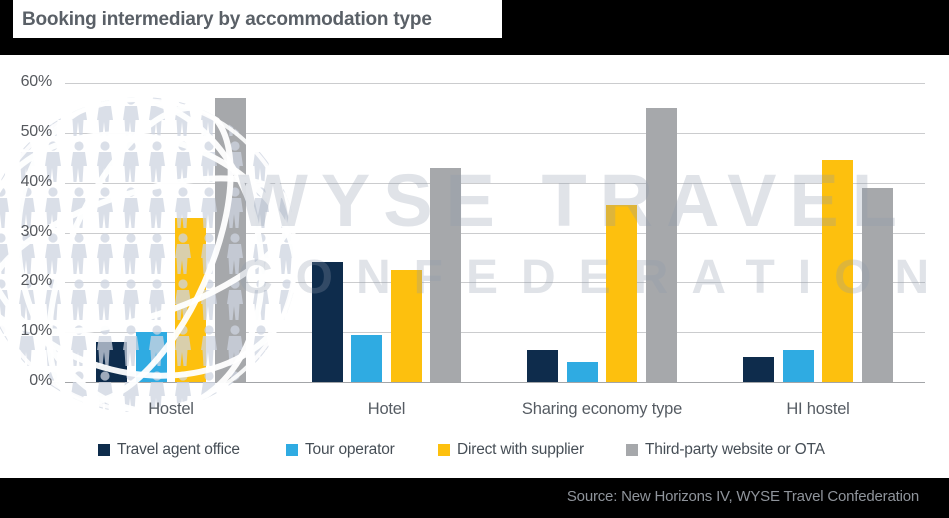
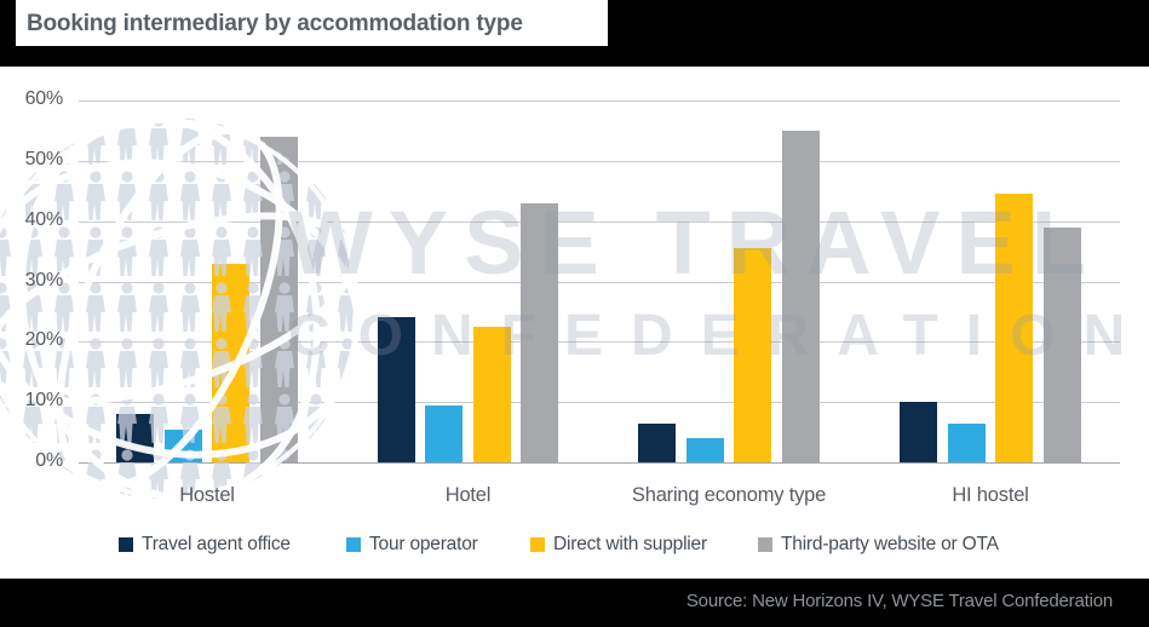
Tour operator/Hostel: 10% -> 6%
Third-party website or OTA/Hostel: 57% -> 54%
Travel agent office/HI hostel: 5% -> 10%
